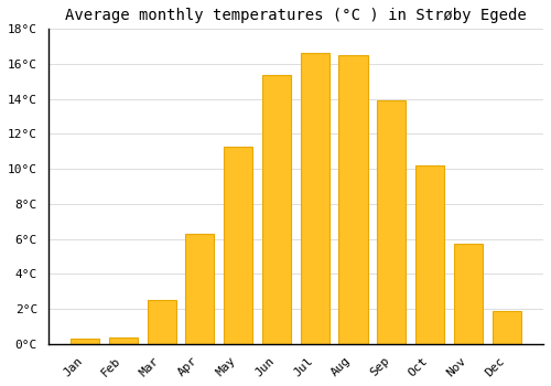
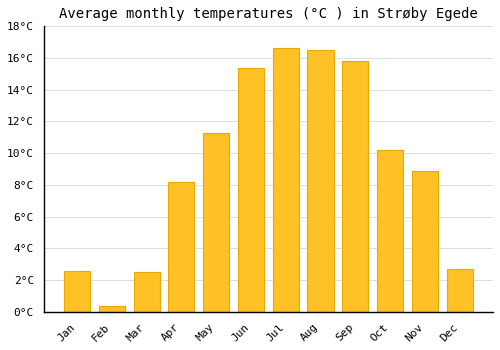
Jan: 0.3°C -> 2.6°C
Apr: 6.3°C -> 8.2°C
Sep: 13.9°C -> 15.8°C
Nov: 5.7°C -> 8.9°C
Dec: 1.9°C -> 2.7°C
